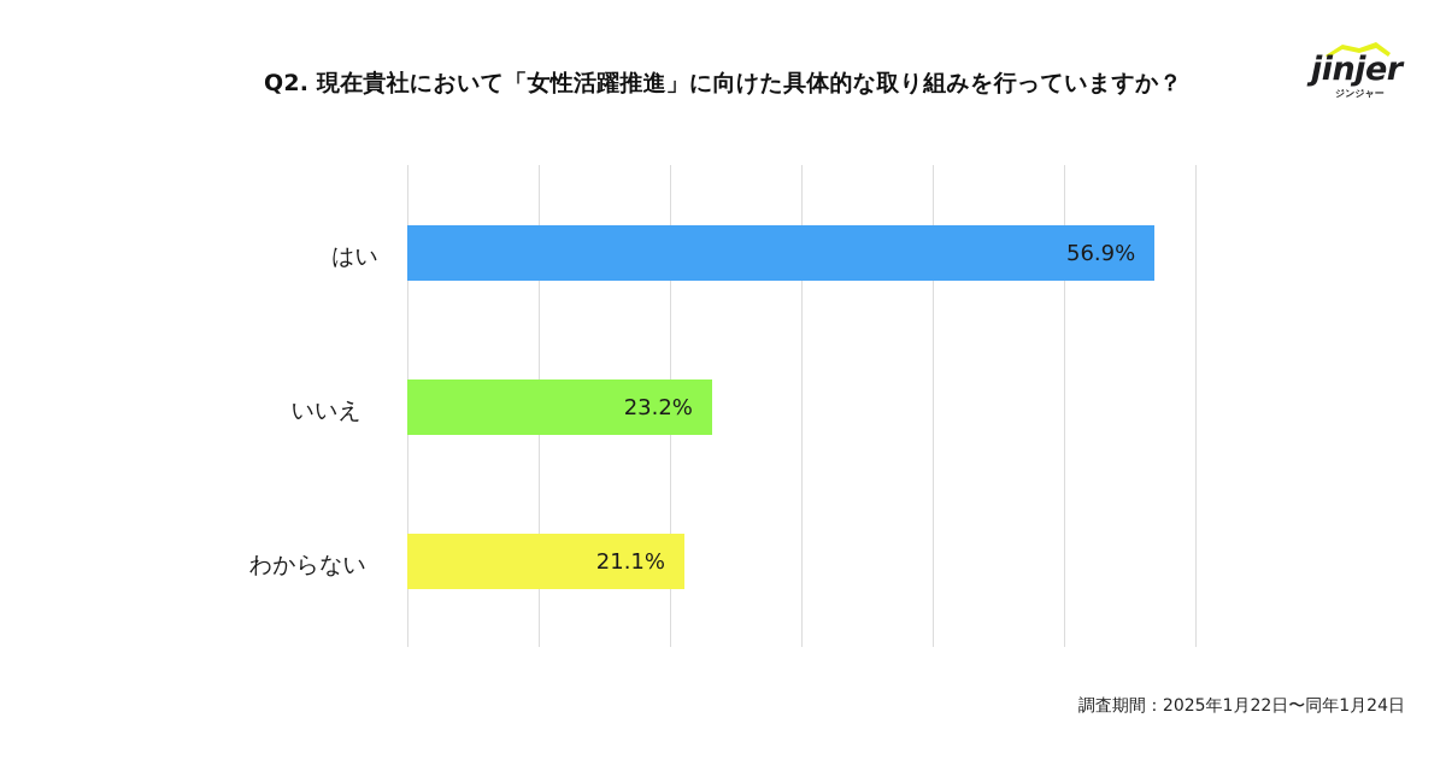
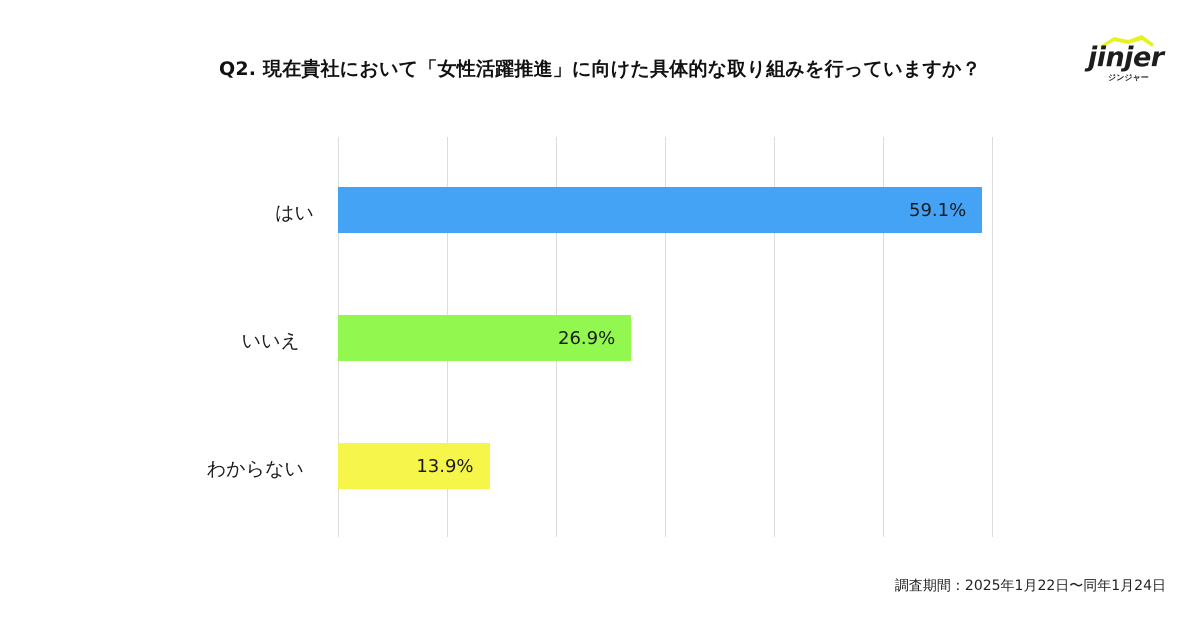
はい: 56.9% -> 59.1%
いいえ: 23.2% -> 26.9%
わからない: 21.1% -> 13.9%
